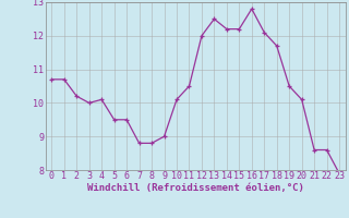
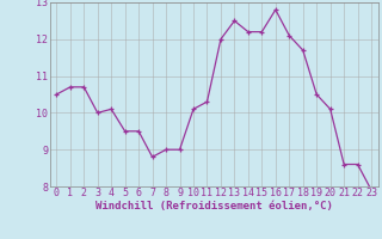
0: 10.7 -> 10.5
2: 10.2 -> 10.7
8: 8.8 -> 9.0
11: 10.5 -> 10.3
